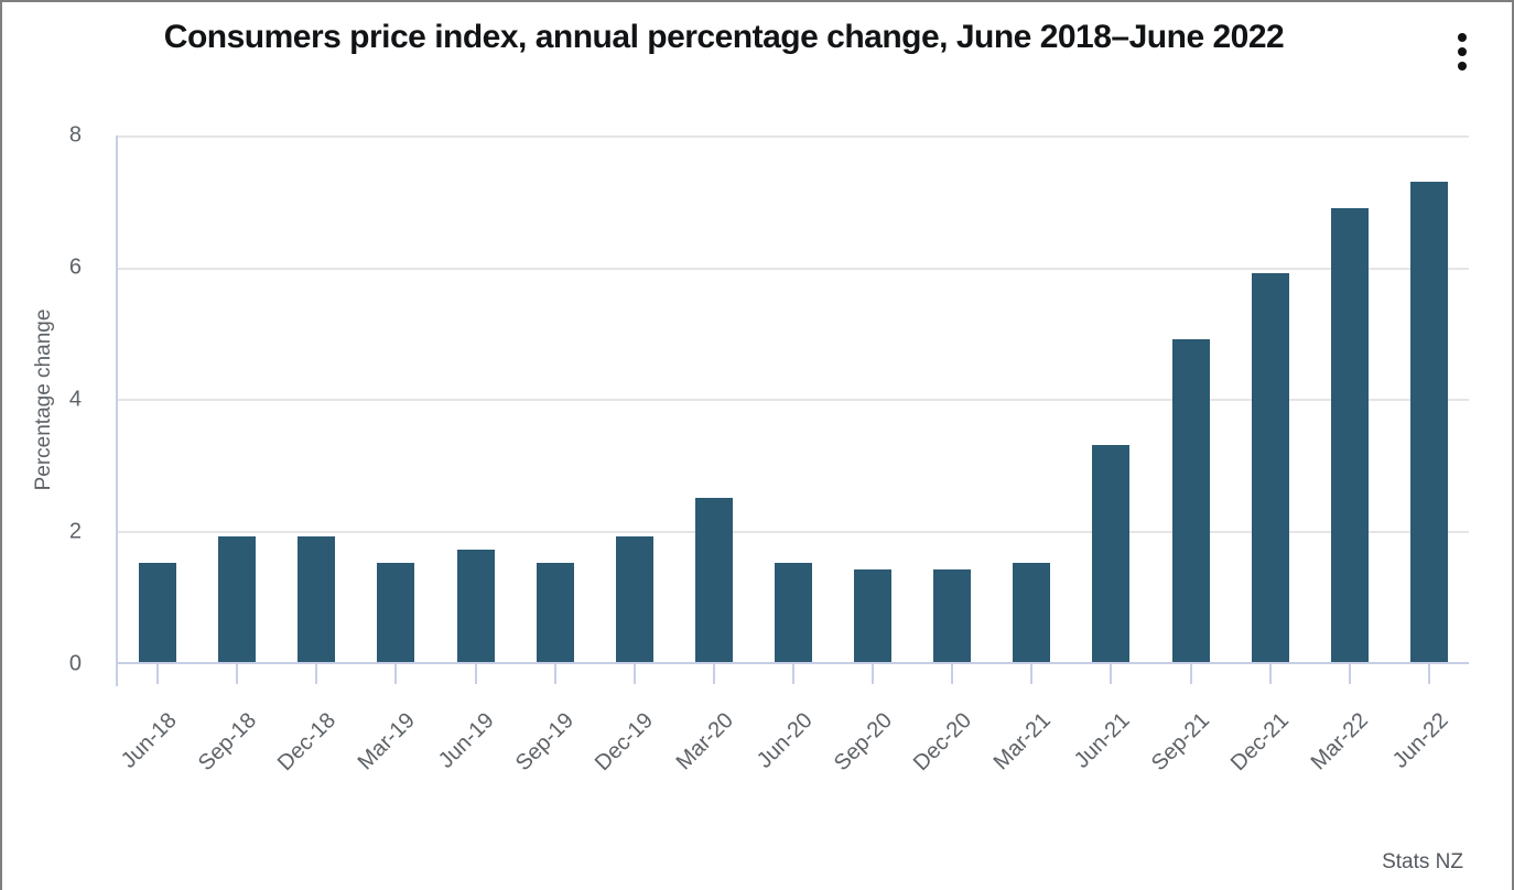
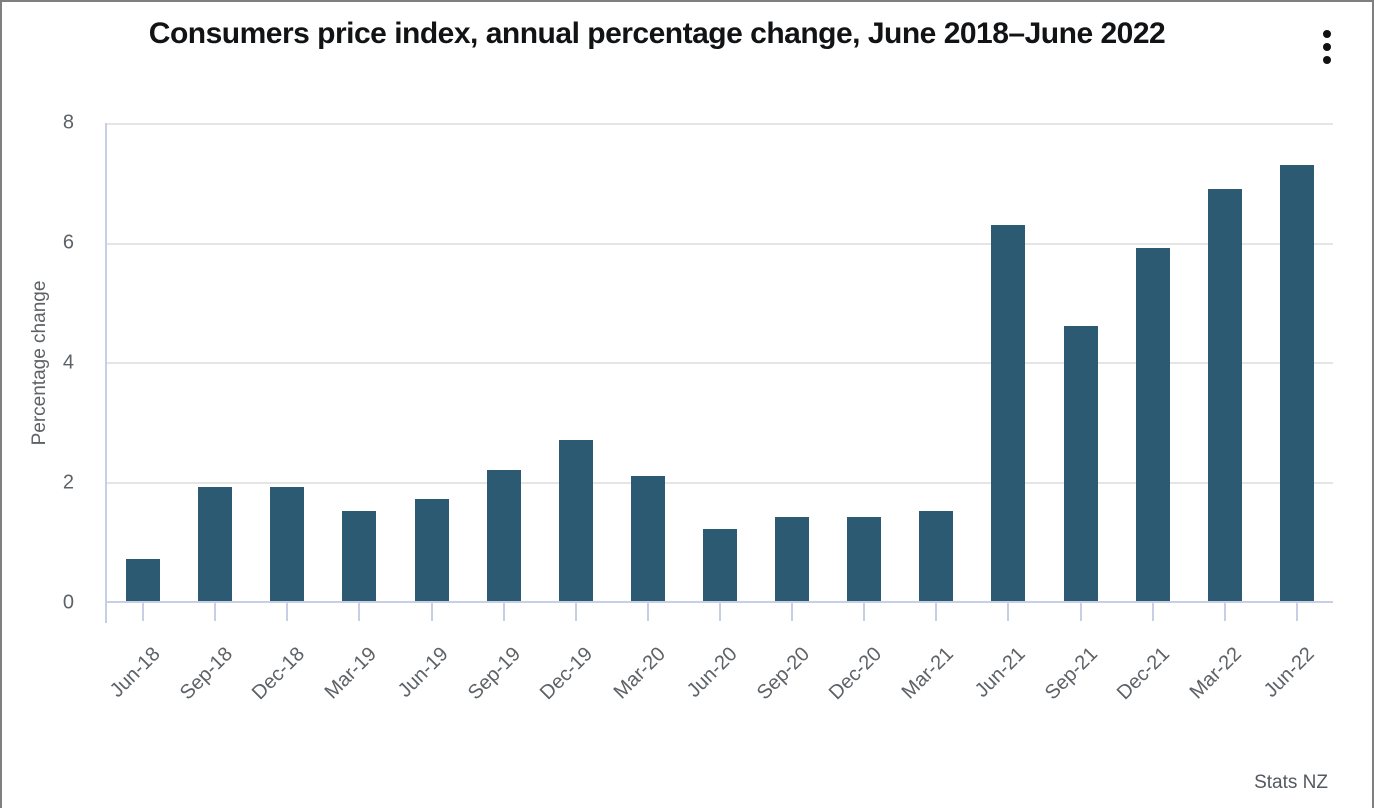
Jun-18: 1.5 -> 0.7
Sep-19: 1.5 -> 2.2
Dec-19: 1.9 -> 2.7
Mar-20: 2.5 -> 2.1
Jun-20: 1.5 -> 1.2
Jun-21: 3.3 -> 6.3
Sep-21: 4.9 -> 4.6
